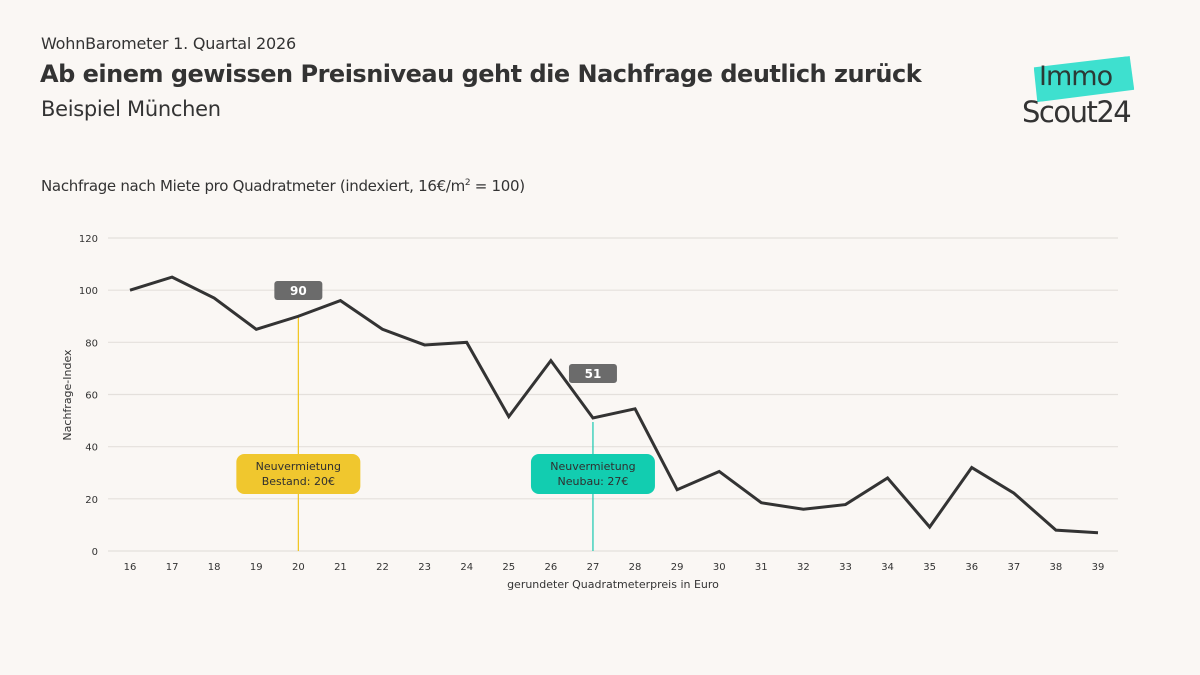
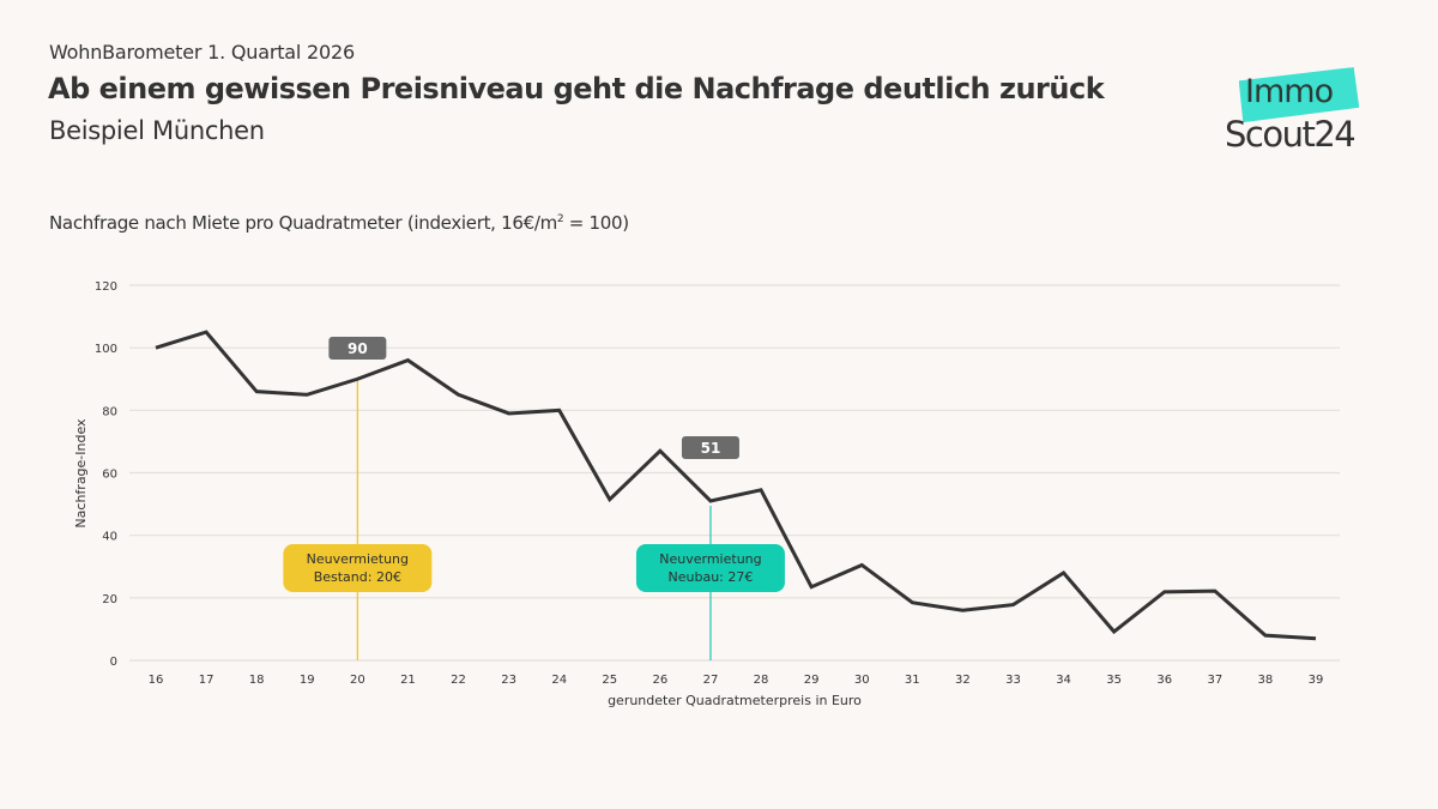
18: 97 -> 86
26: 73 -> 67
36: 32 -> 22
